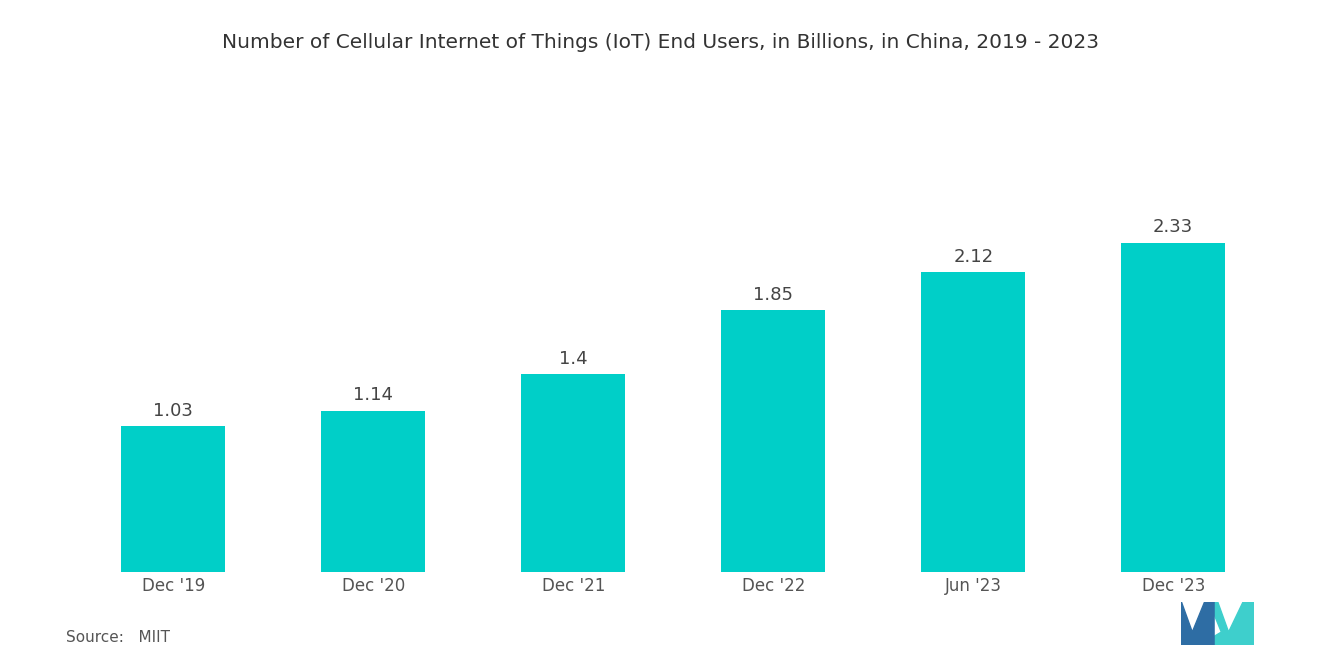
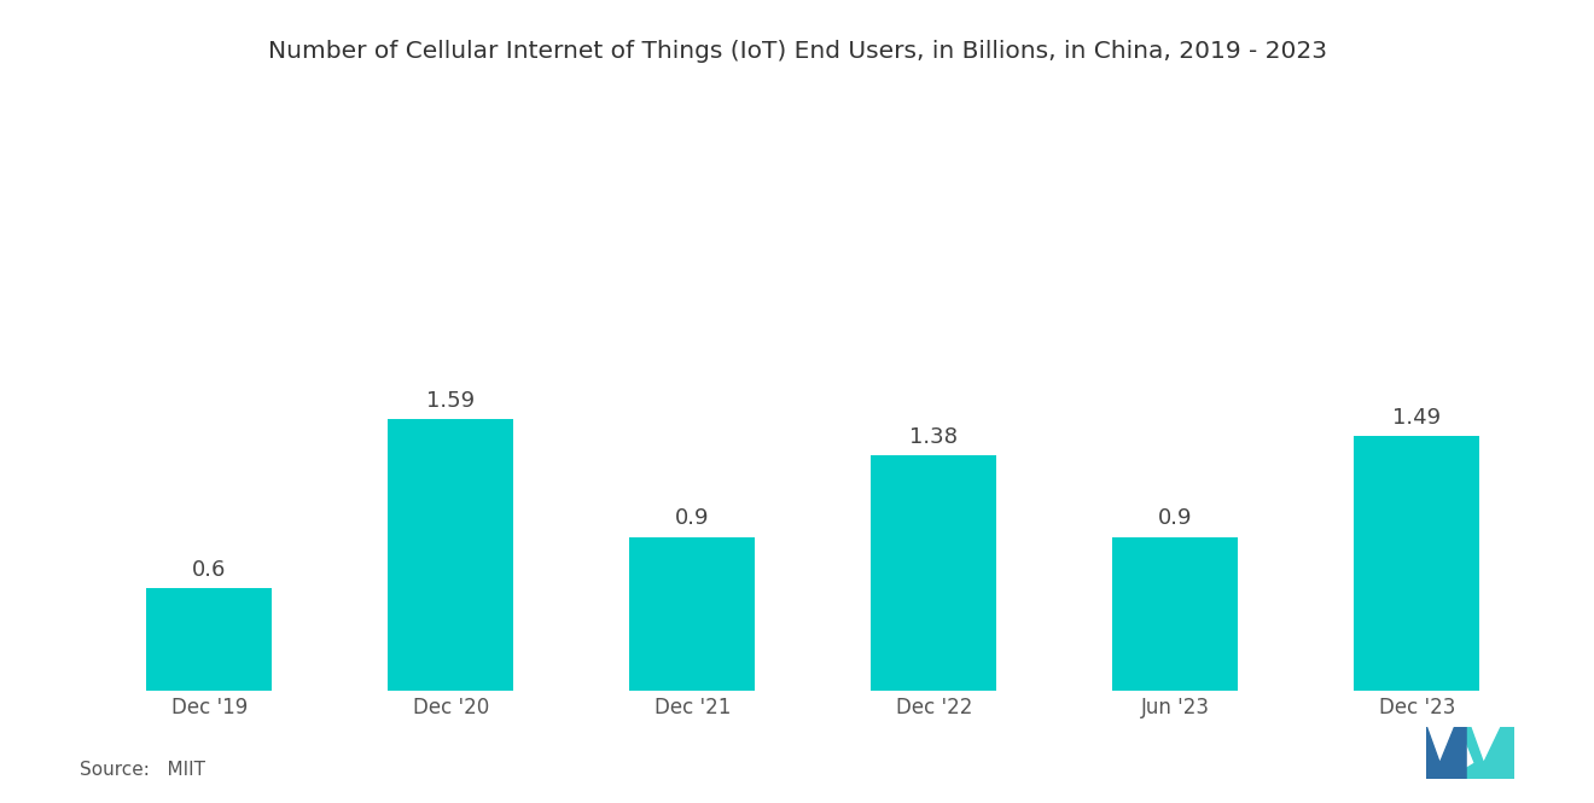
Dec '19: 1.03 -> 0.6
Dec '20: 1.14 -> 1.59
Dec '21: 1.4 -> 0.9
Dec '22: 1.85 -> 1.38
Jun '23: 2.12 -> 0.9
Dec '23: 2.33 -> 1.49
